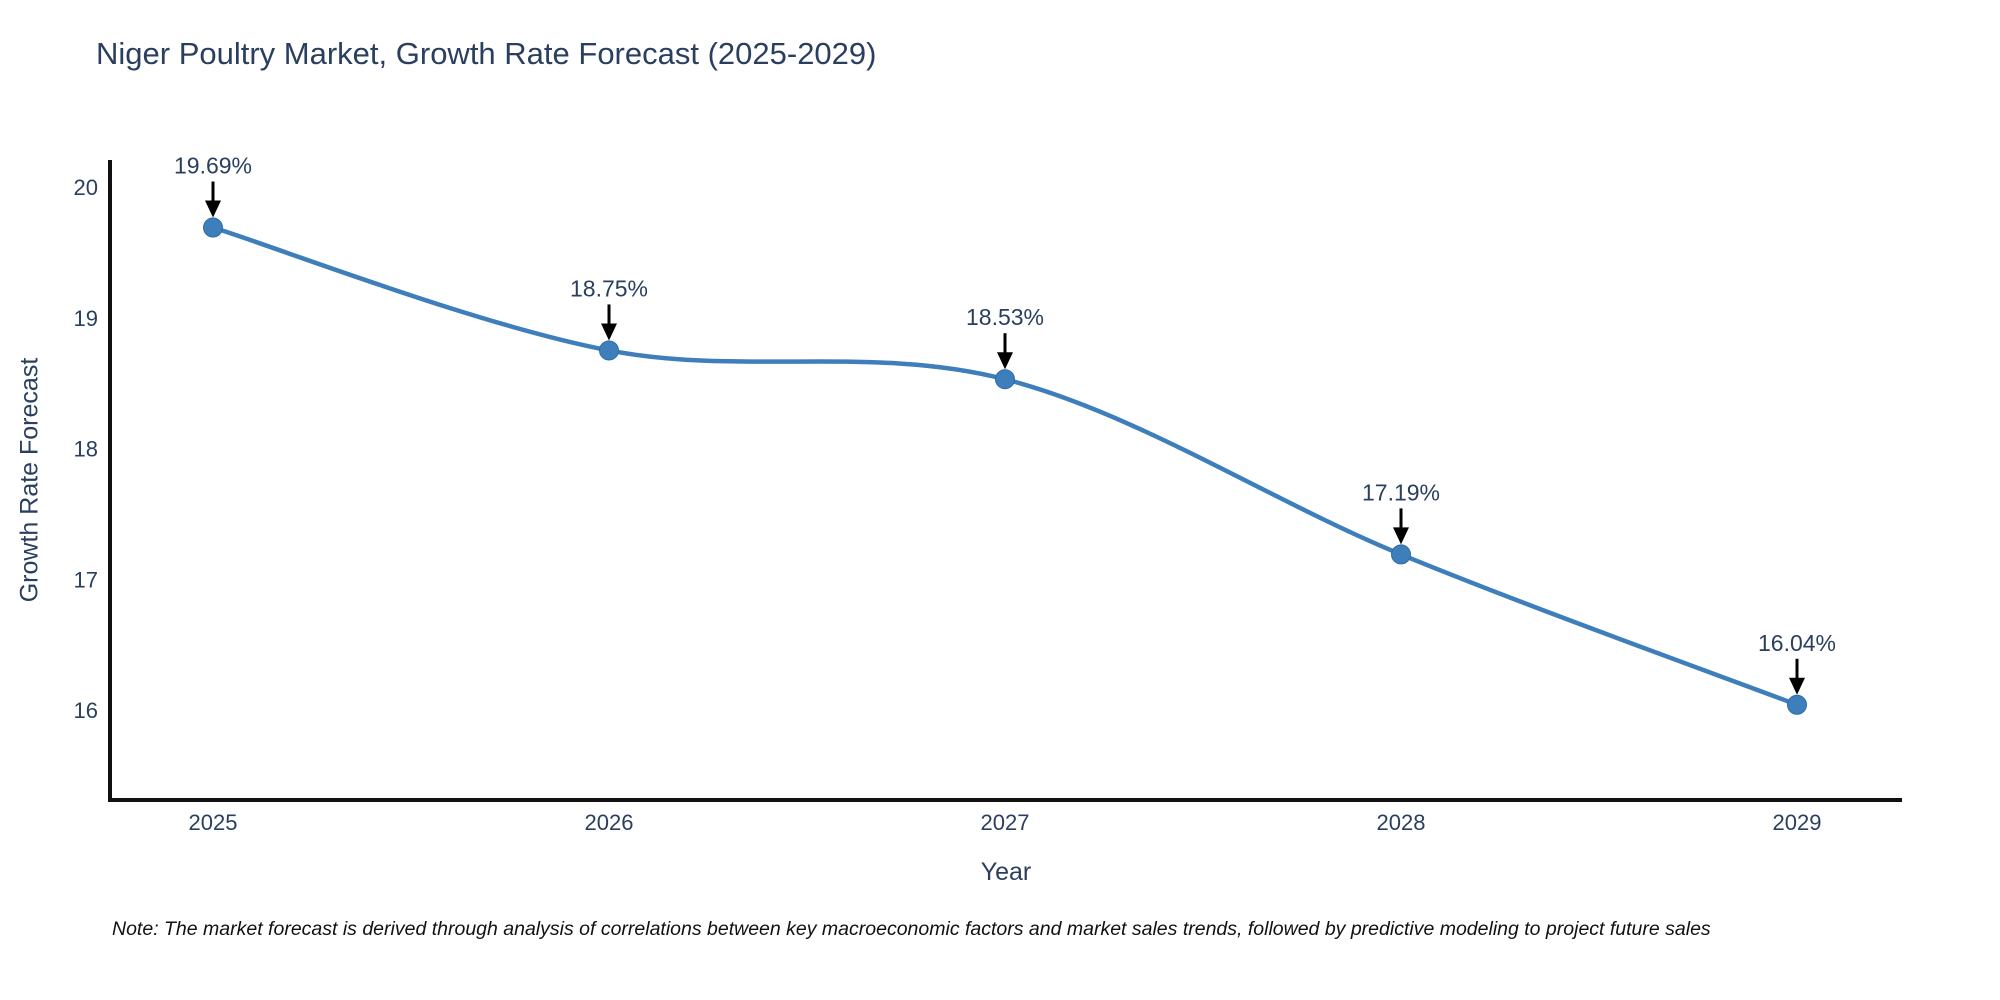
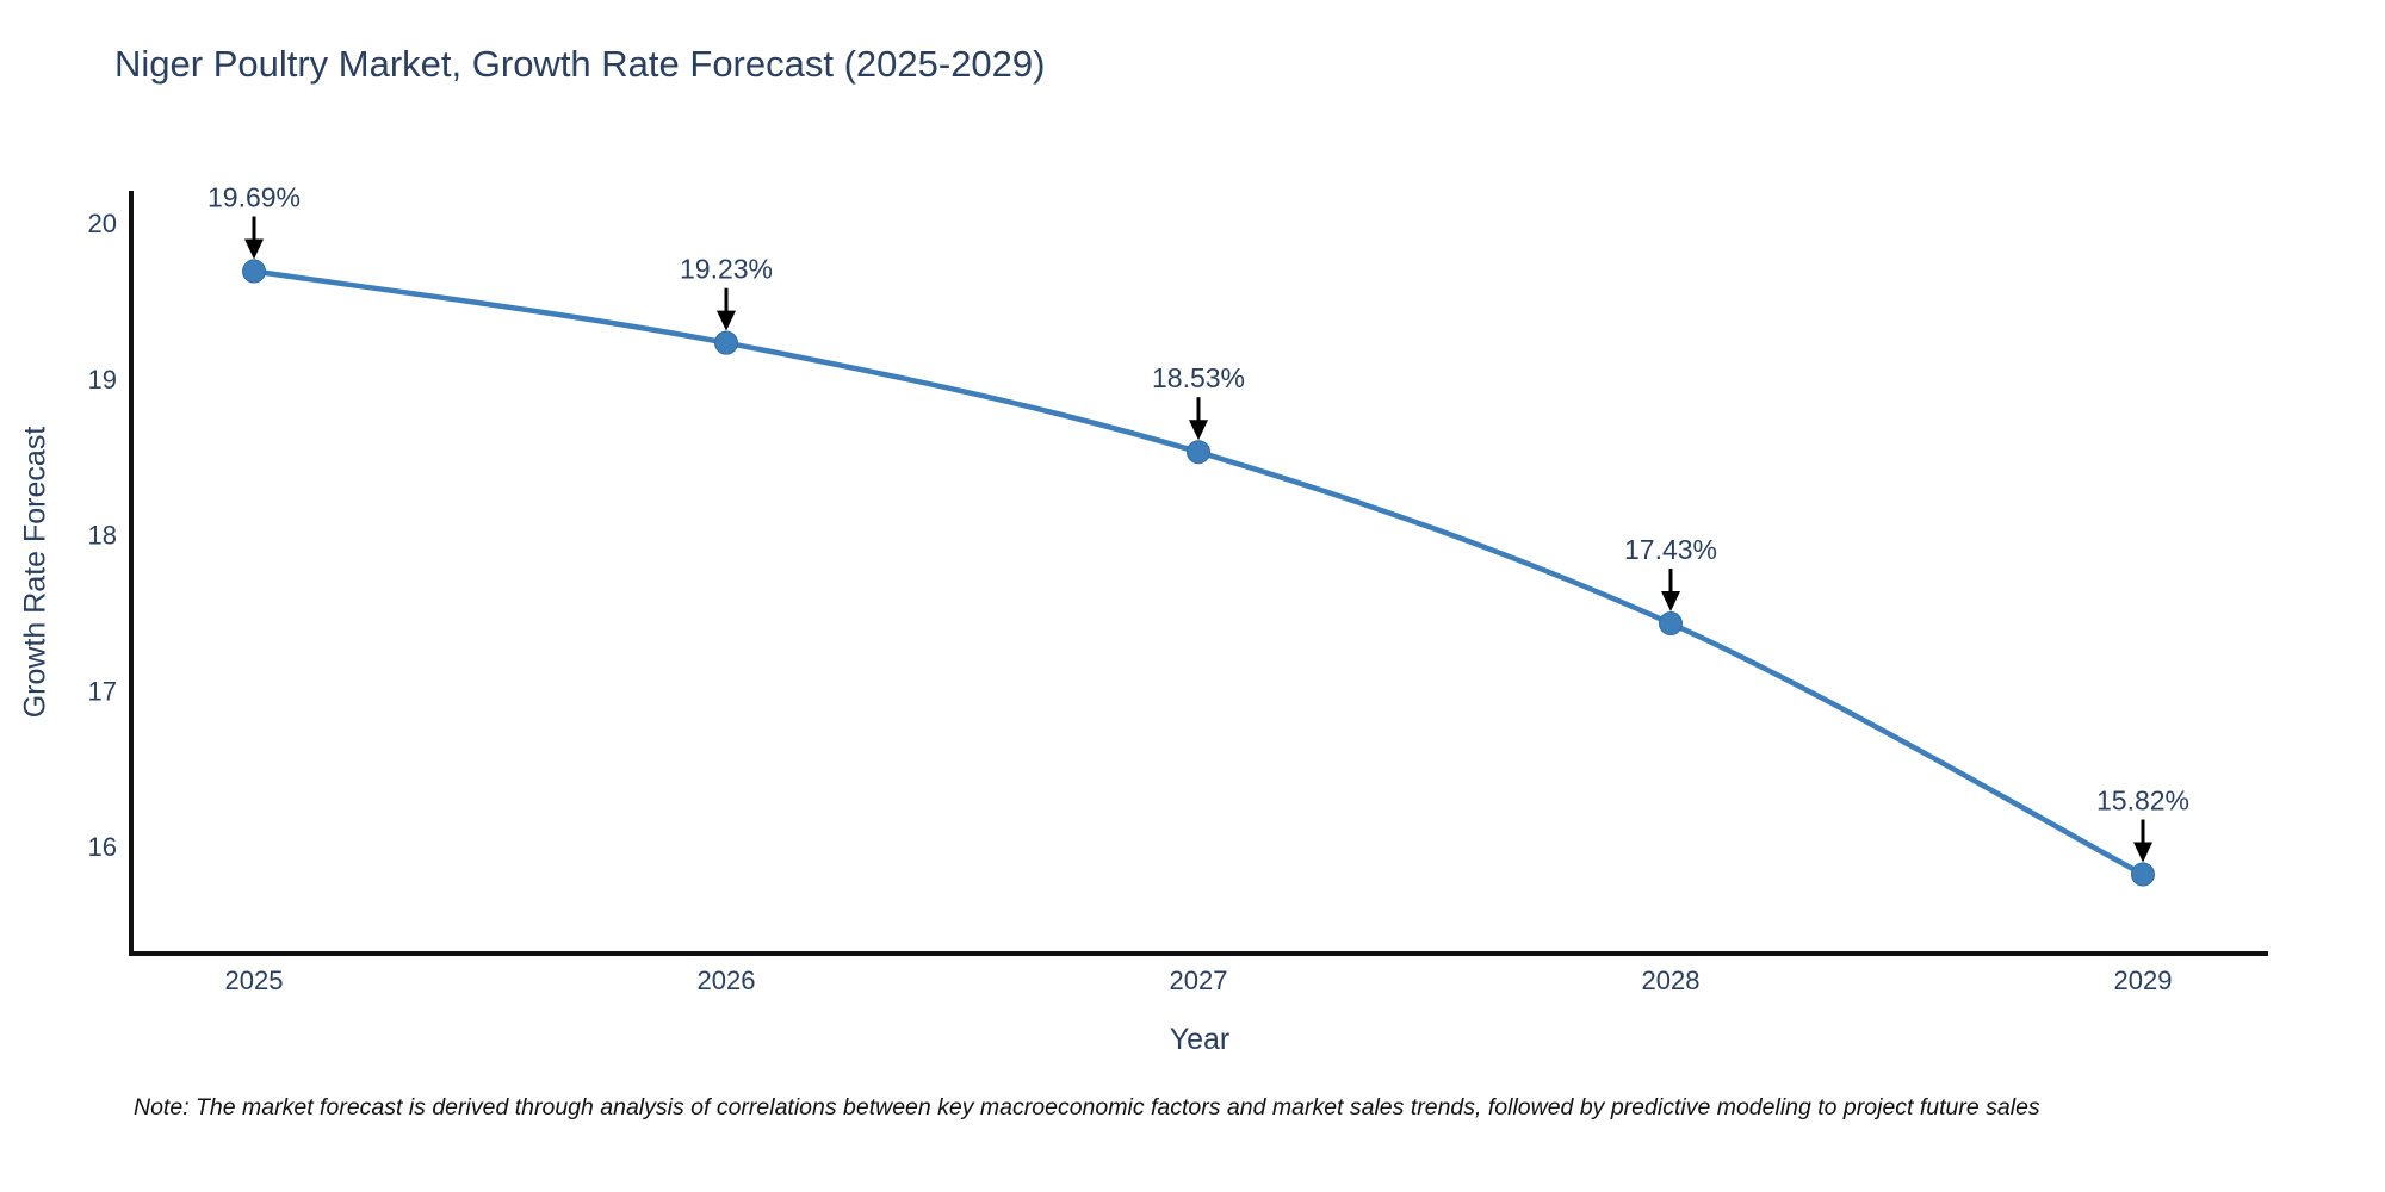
2026: 18.75% -> 19.23%
2028: 17.19% -> 17.43%
2029: 16.04% -> 15.82%
